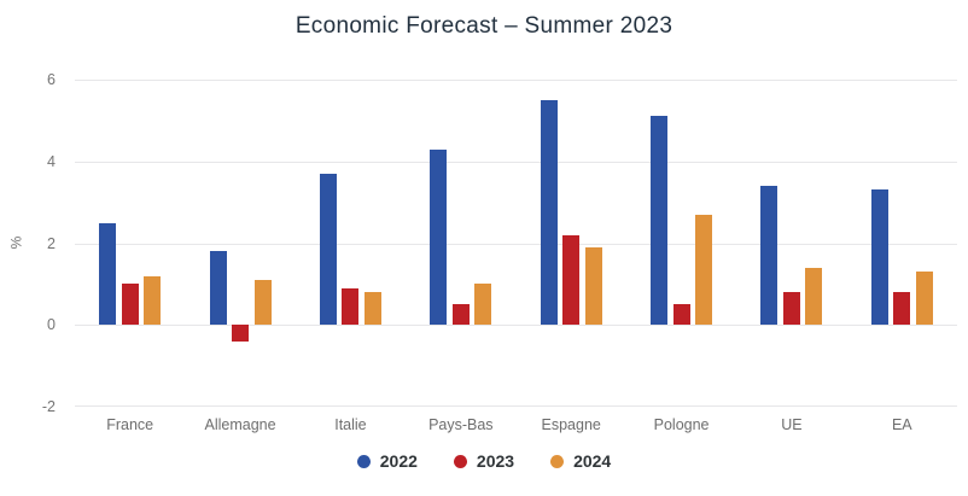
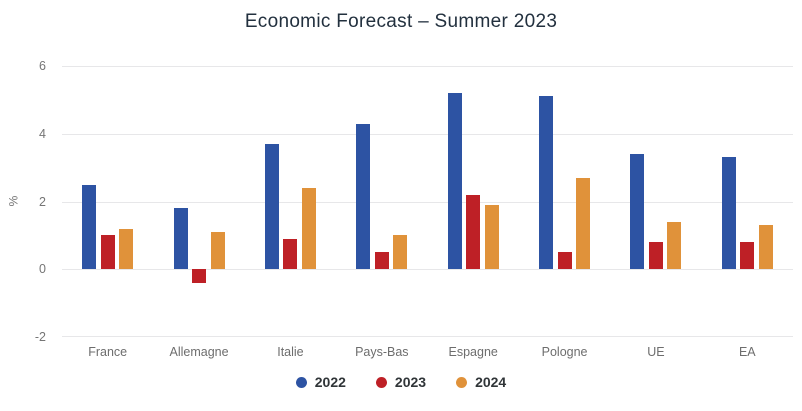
2024/Italie: 0.8 -> 2.4
2022/Espagne: 5.5 -> 5.2
